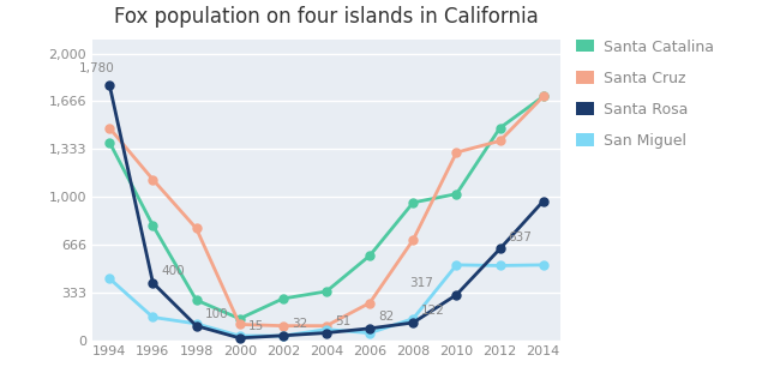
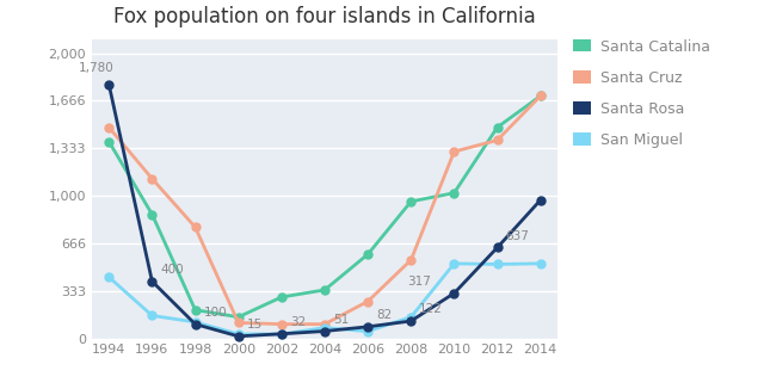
Santa Catalina/1996: 800 -> 870
Santa Catalina/1998: 280 -> 200
Santa Cruz/2008: 700 -> 550
